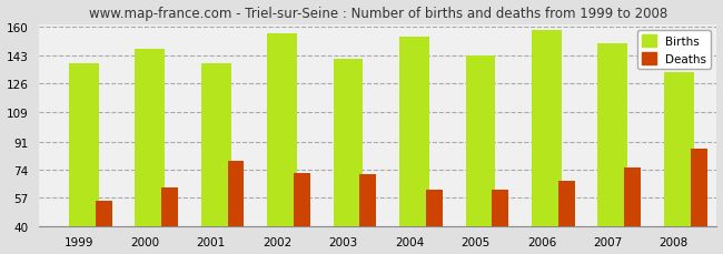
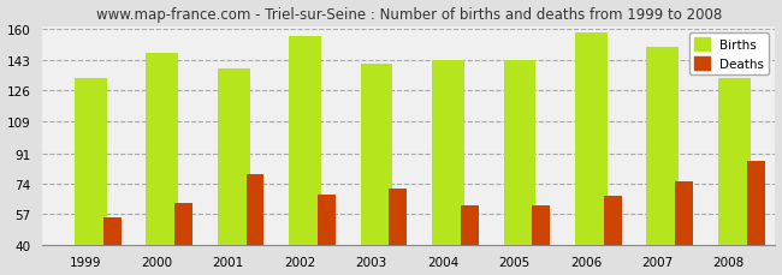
Births/1999: 138 -> 133
Deaths/2002: 72 -> 68
Births/2004: 154 -> 143
